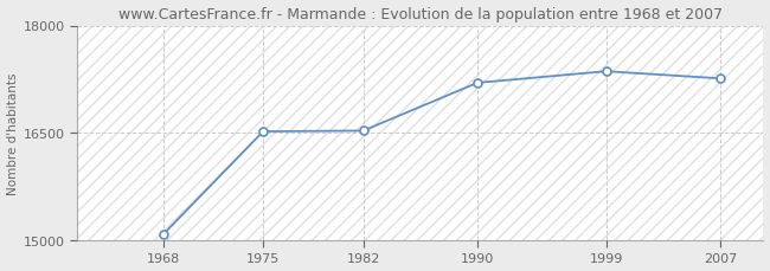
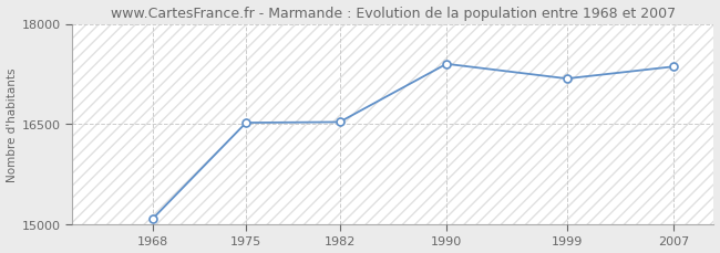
1990: 17200 -> 17400
1999: 17360 -> 17180
2007: 17260 -> 17360
